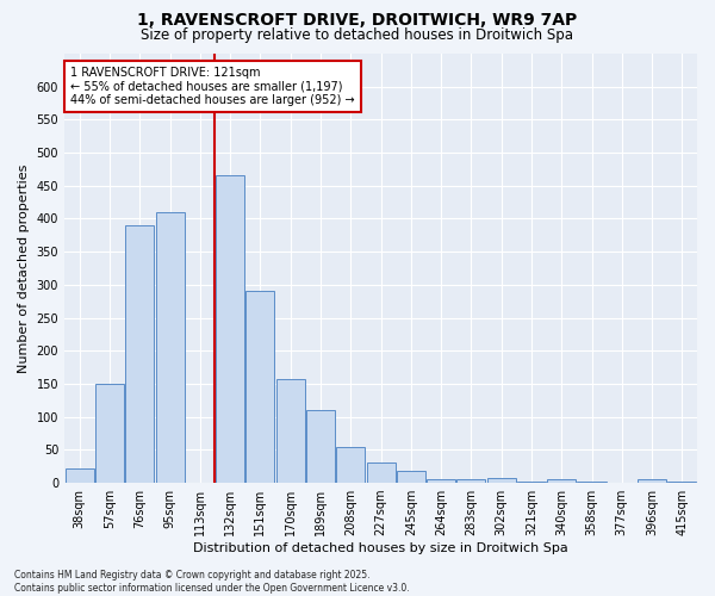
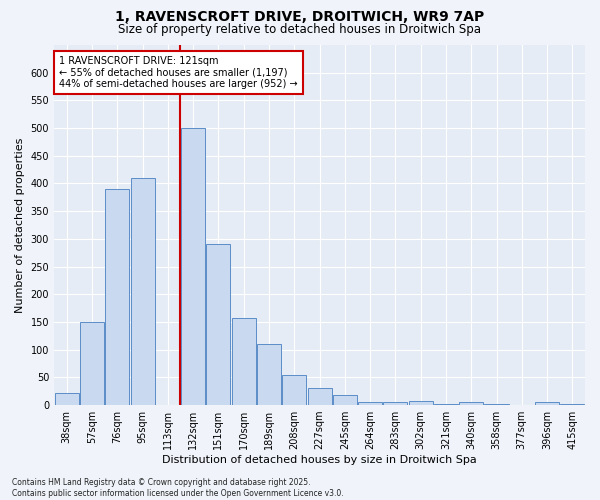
132sqm: 466 -> 500
